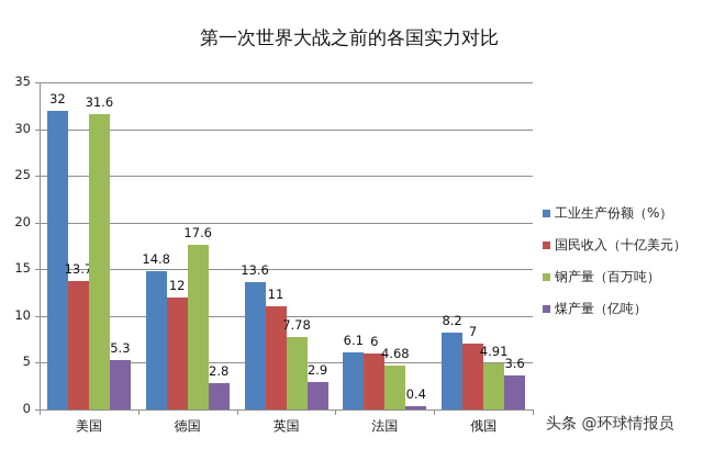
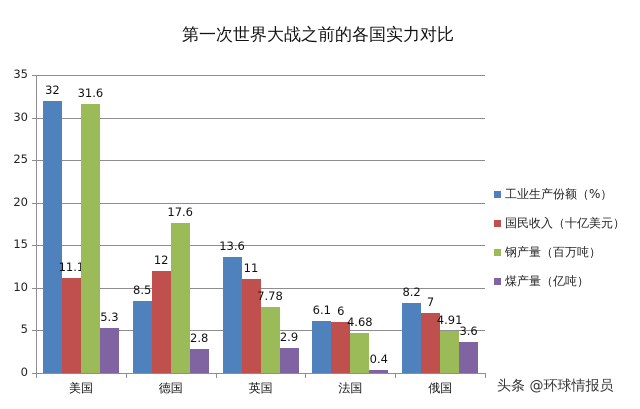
国民收入（十亿美元）/美国: 13.7 -> 11.1
工业生产份额（%）/德国: 14.8 -> 8.5
